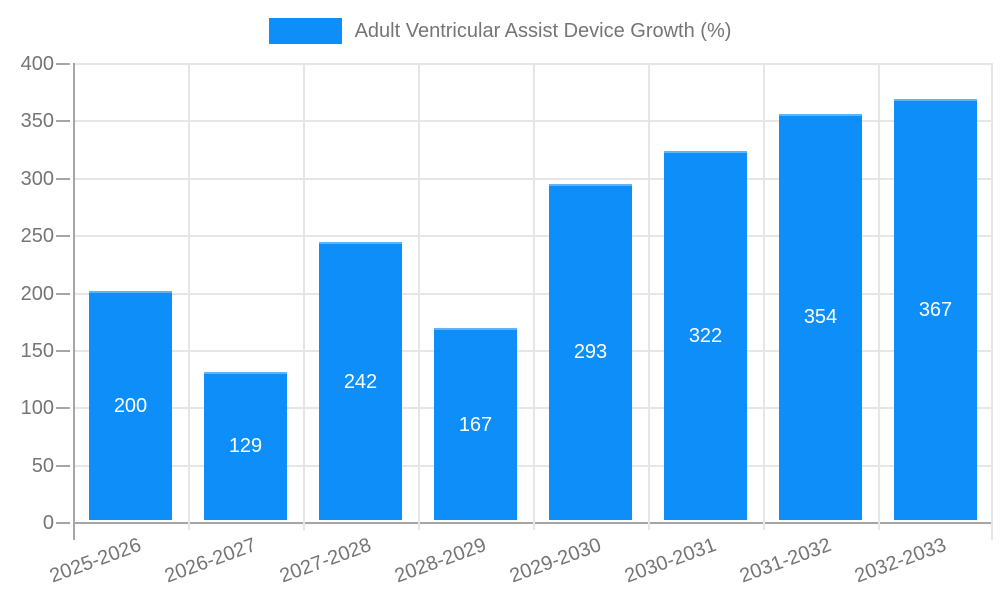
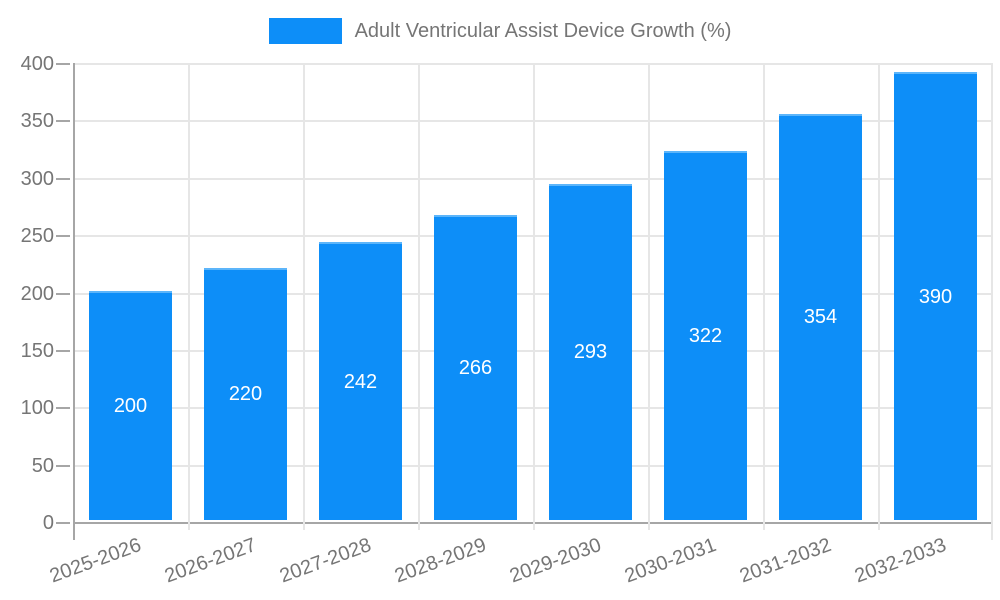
2026-2027: 129 -> 220
2028-2029: 167 -> 266
2032-2033: 367 -> 390
